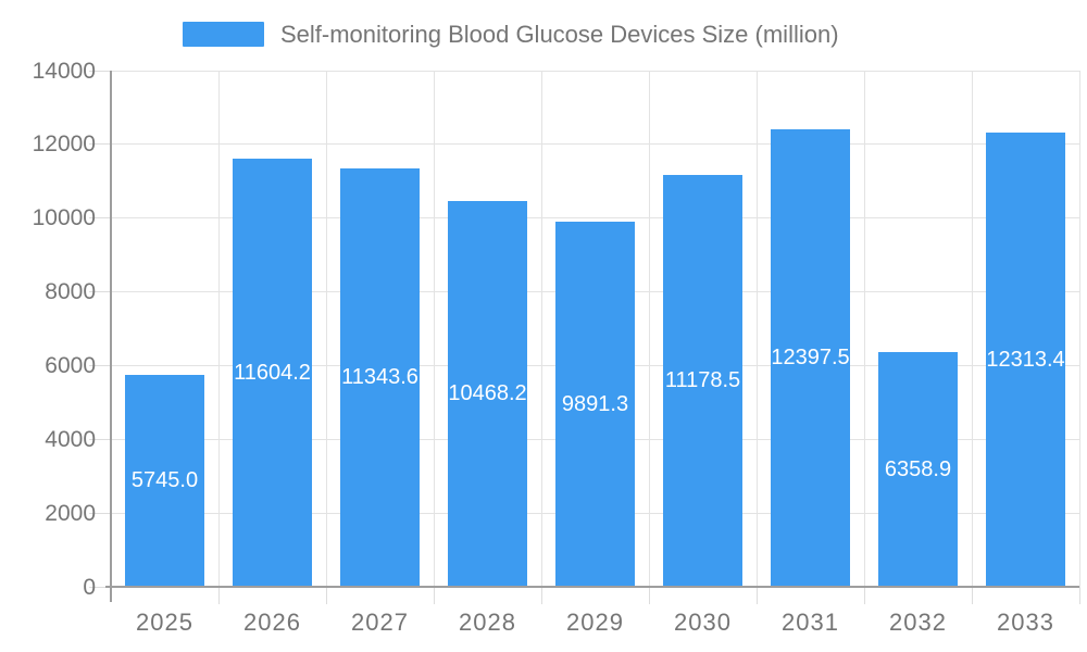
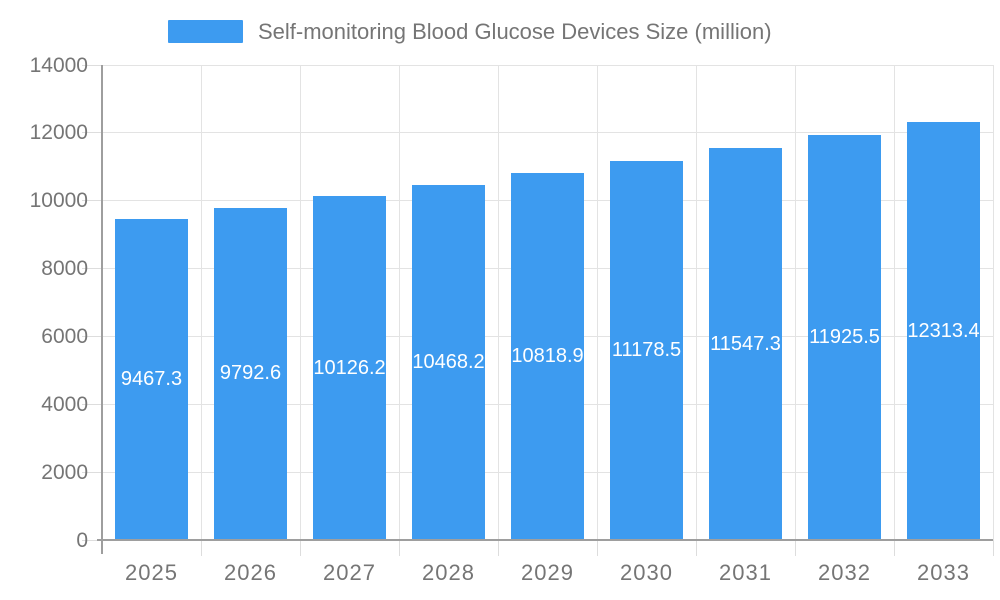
2025: 5745.0 -> 9467.3
2026: 11604.2 -> 9792.6
2027: 11343.6 -> 10126.2
2029: 9891.3 -> 10818.9
2031: 12397.5 -> 11547.3
2032: 6358.9 -> 11925.5
